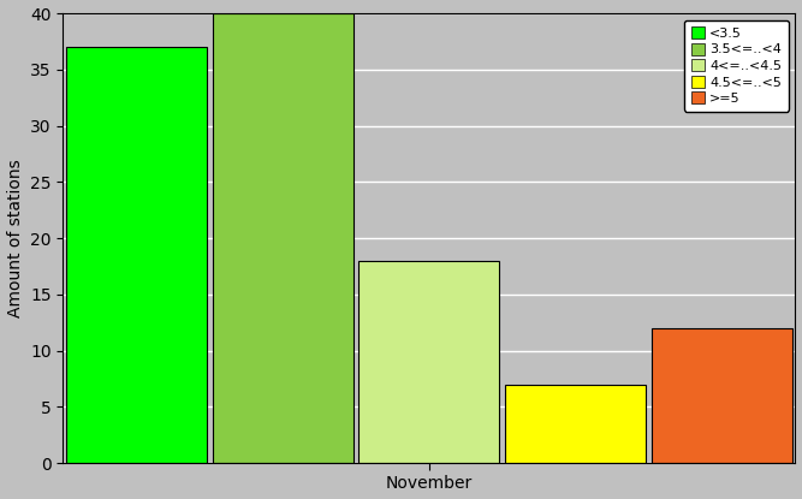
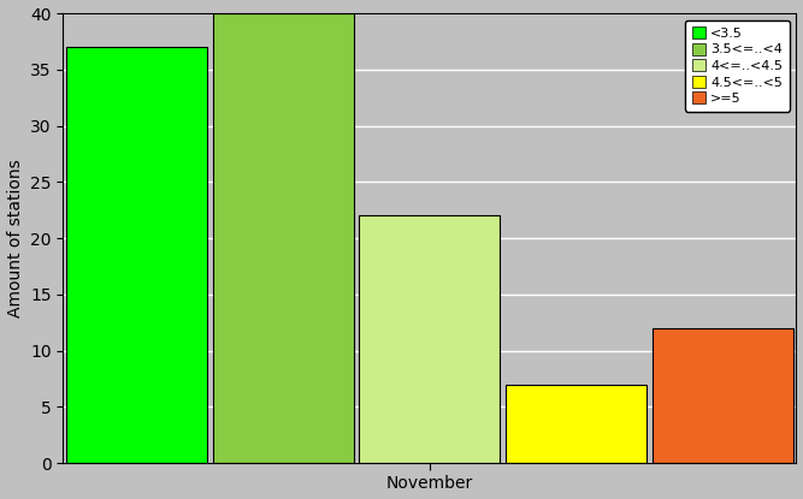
November: 18 -> 22
